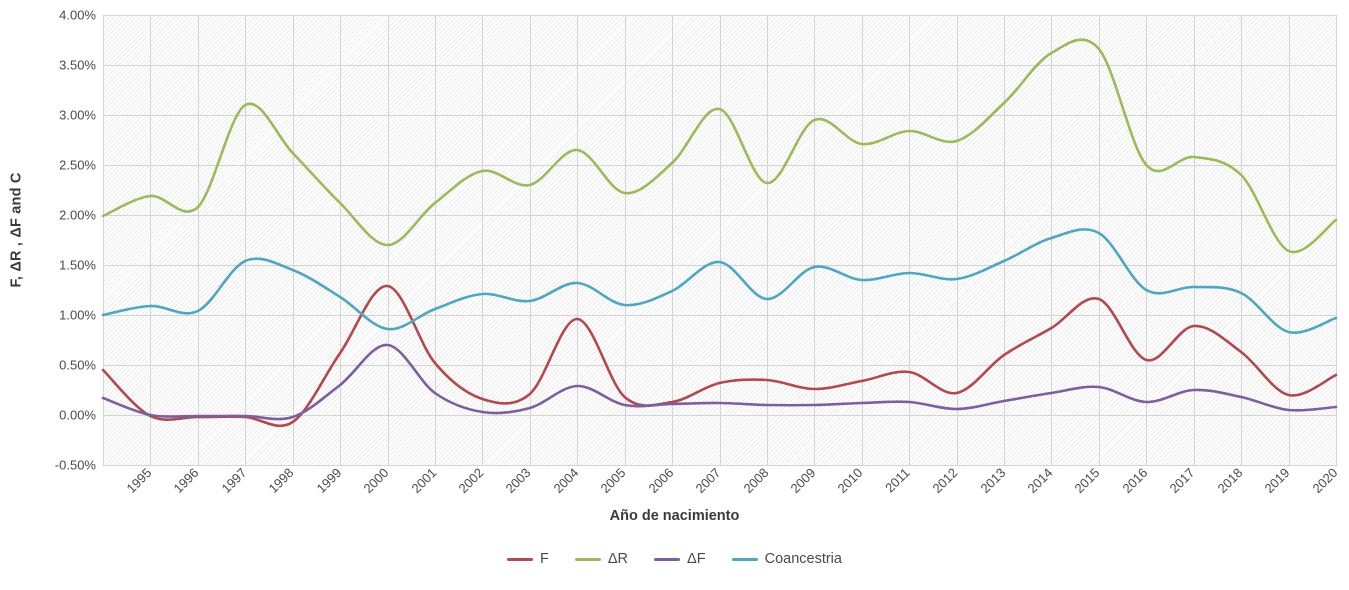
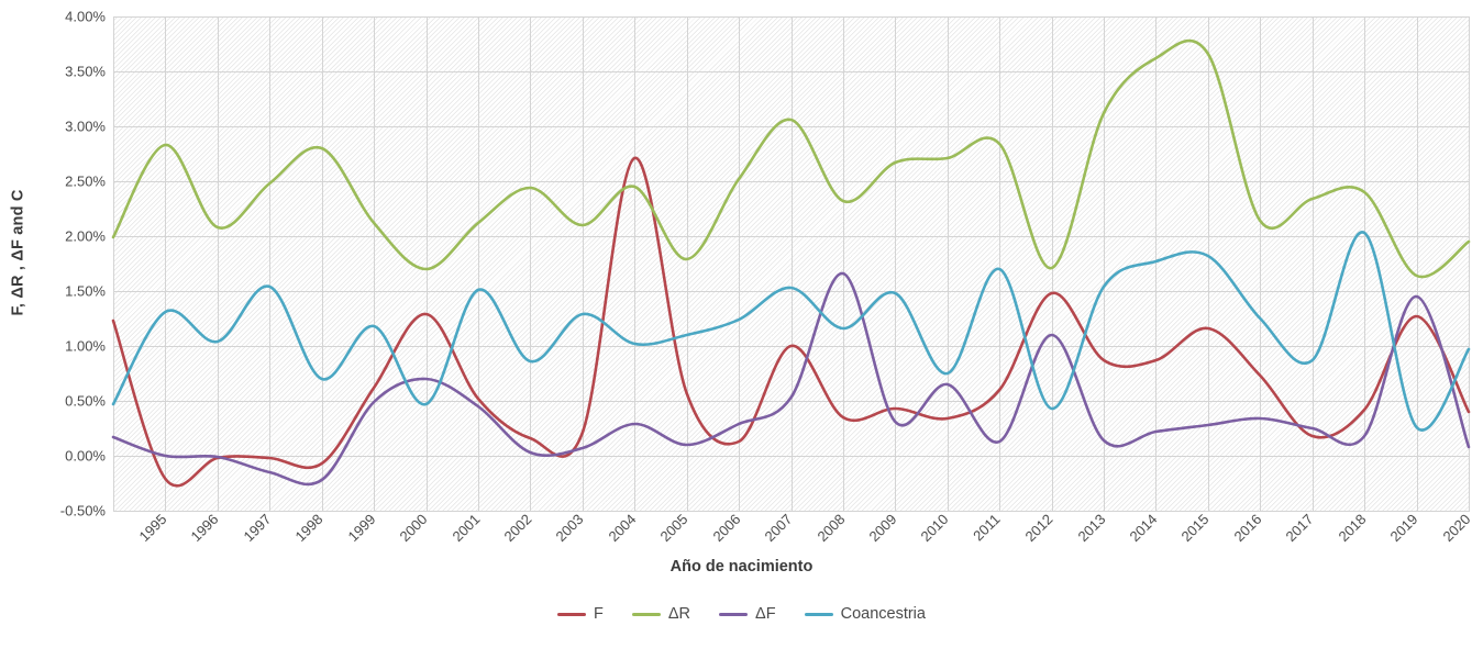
F/1995: 0.45% -> 1.23%
Coancestria/1995: 1.00% -> 0.47%
F/1996: -0.01% -> -0.21%
ΔR/1996: 2.19% -> 2.83%
Coancestria/1996: 1.09% -> 1.31%
ΔR/1998: 3.10% -> 2.48%
ΔF/1998: -0.01% -> -0.15%
ΔR/1999: 2.62% -> 2.80%
ΔF/1999: -0.02% -> -0.22%
Coancestria/1999: 1.45% -> 0.70%
ΔF/2000: 0.30% -> 0.49%
Coancestria/2001: 0.86% -> 0.47%
ΔF/2002: 0.22% -> 0.45%
Coancestria/2002: 1.06% -> 1.51%
Coancestria/2003: 1.21% -> 0.86%
ΔR/2004: 2.30% -> 2.10%
Coancestria/2004: 1.14% -> 1.29%
F/2005: 0.96% -> 2.71%
ΔR/2005: 2.65% -> 2.45%
Coancestria/2005: 1.32% -> 1.02%
F/2006: 0.18% -> 0.57%
ΔR/2006: 2.22% -> 1.79%
ΔF/2007: 0.11% -> 0.29%
F/2008: 0.32% -> 1.00%
ΔF/2008: 0.12% -> 0.53%
ΔF/2009: 0.10% -> 1.66%
F/2010: 0.26% -> 0.43%
ΔR/2010: 2.95% -> 2.67%
ΔF/2010: 0.10% -> 0.31%
ΔF/2011: 0.12% -> 0.65%
Coancestria/2011: 1.35% -> 0.75%
F/2012: 0.43% -> 0.60%
Coancestria/2012: 1.42% -> 1.70%
F/2013: 0.22% -> 1.48%
ΔR/2013: 2.74% -> 1.71%
ΔF/2013: 0.06% -> 1.10%
Coancestria/2013: 1.36% -> 0.43%
F/2014: 0.60% -> 0.87%
F/2017: 0.55% -> 0.73%
ΔR/2017: 2.50% -> 2.14%
ΔF/2017: 0.13% -> 0.34%
F/2018: 0.89% -> 0.18%
ΔR/2018: 2.58% -> 2.34%
Coancestria/2018: 1.28% -> 0.87%
F/2019: 0.63% -> 0.42%
Coancestria/2019: 1.22% -> 2.03%
F/2020: 0.20% -> 1.27%
ΔF/2020: 0.05% -> 1.45%
Coancestria/2020: 0.83% -> 0.26%
